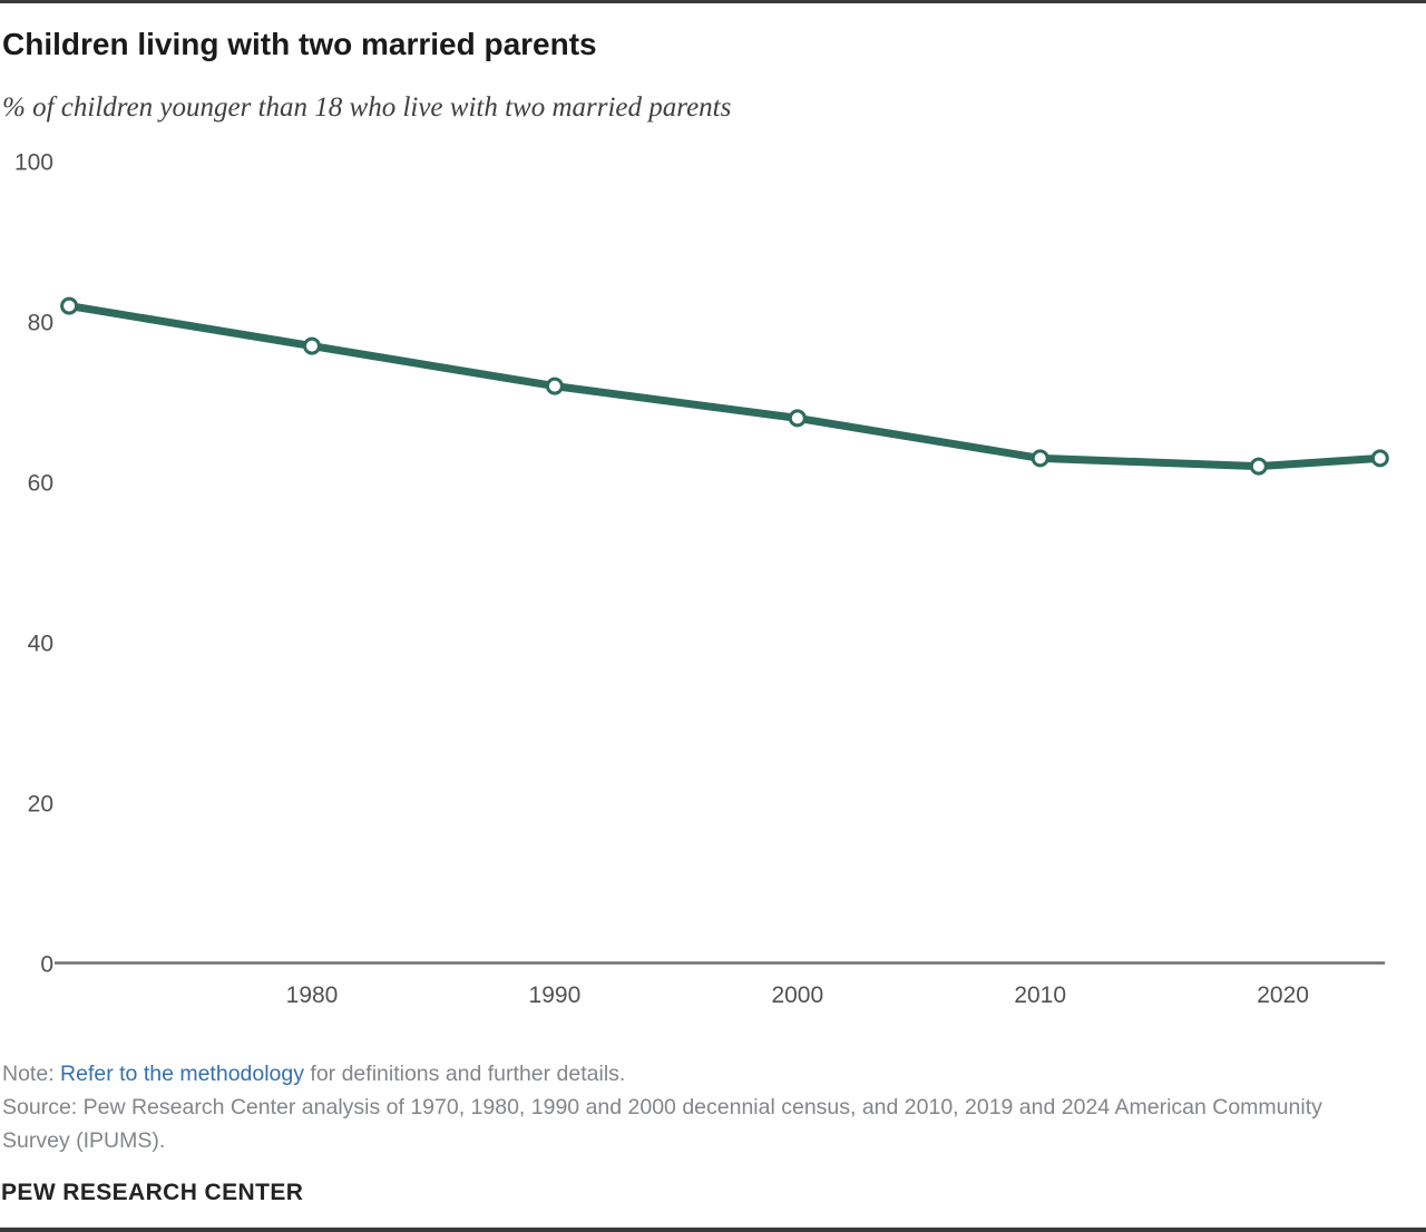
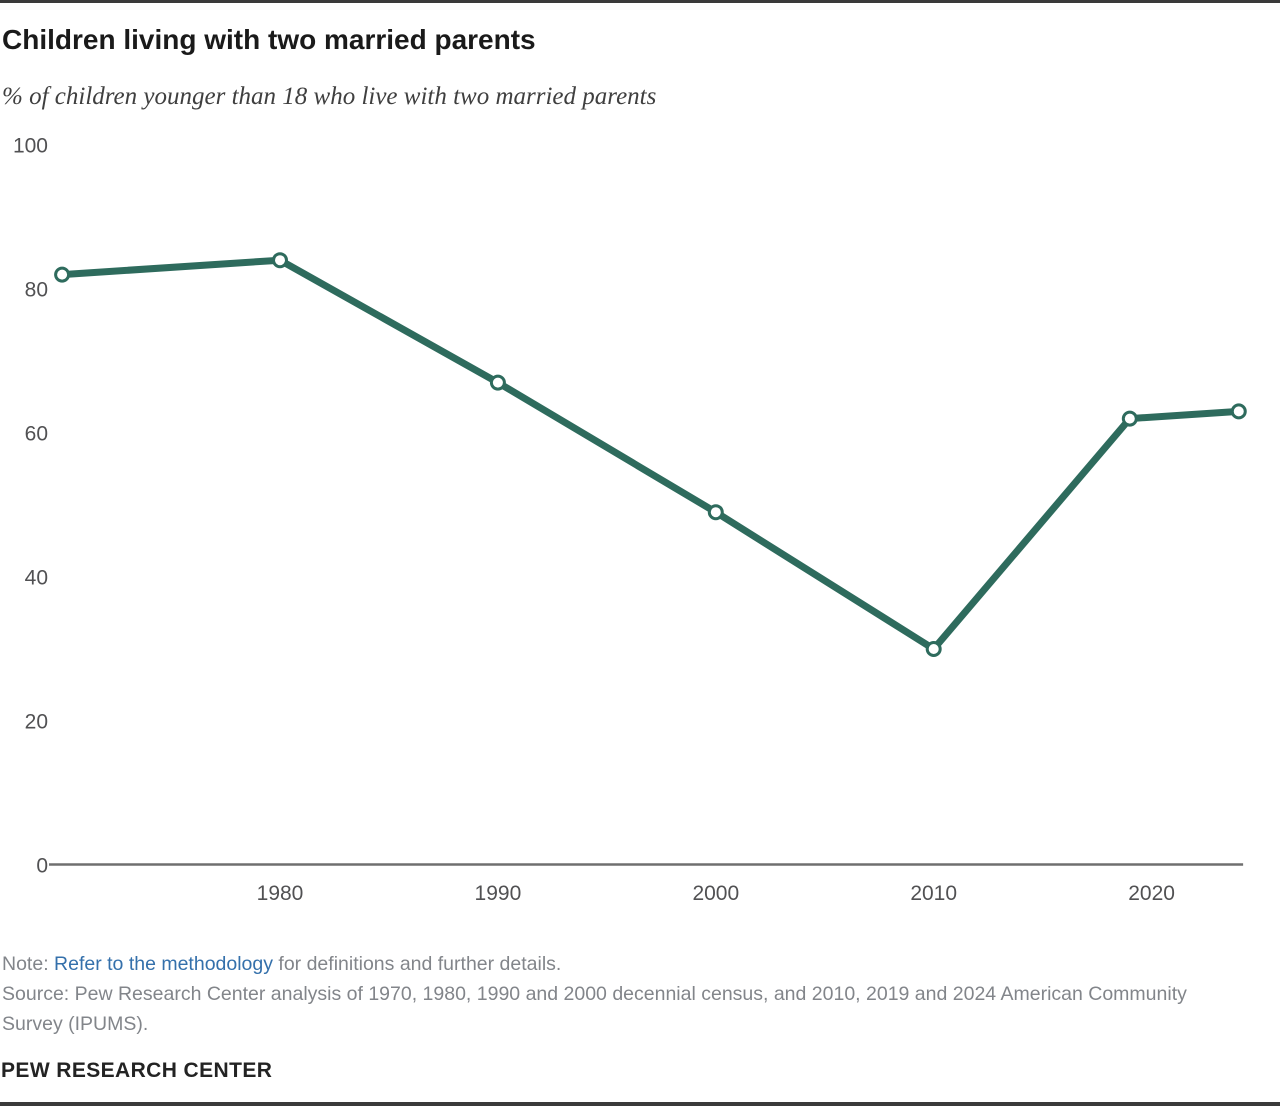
1980: 77 -> 84
1990: 72 -> 67
2000: 68 -> 49
2010: 63 -> 30
